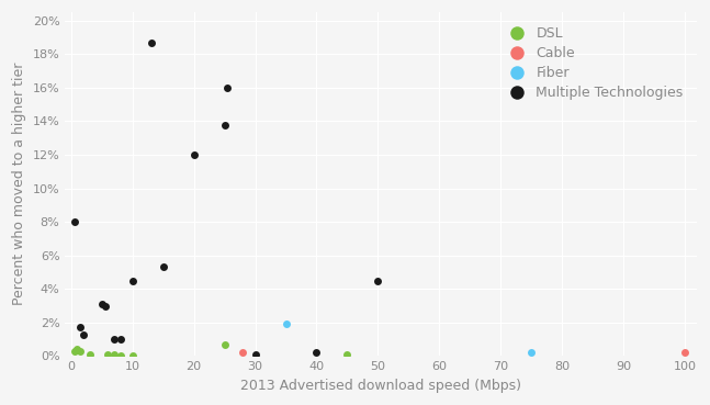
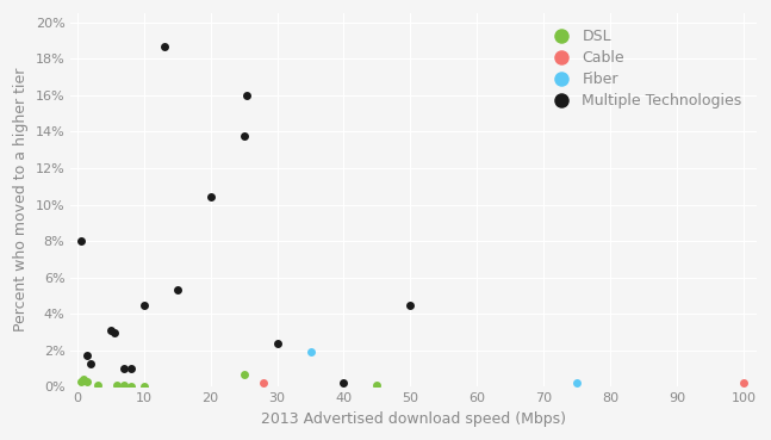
Multiple Technologies/20: 12.0% -> 10.4%
Multiple Technologies/30: 0.1% -> 2.4%
